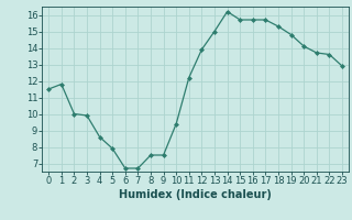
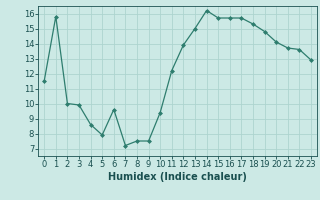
1: 11.8 -> 15.8
6: 6.7 -> 9.6
7: 6.7 -> 7.2
